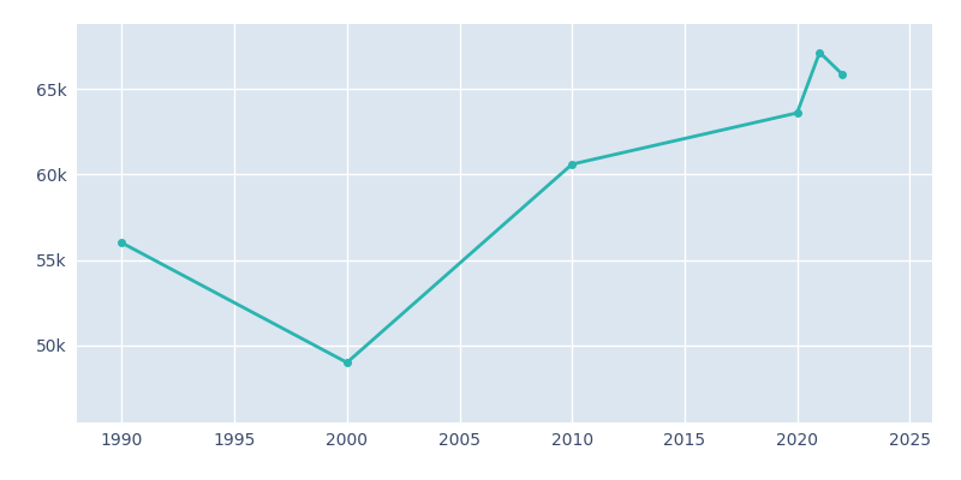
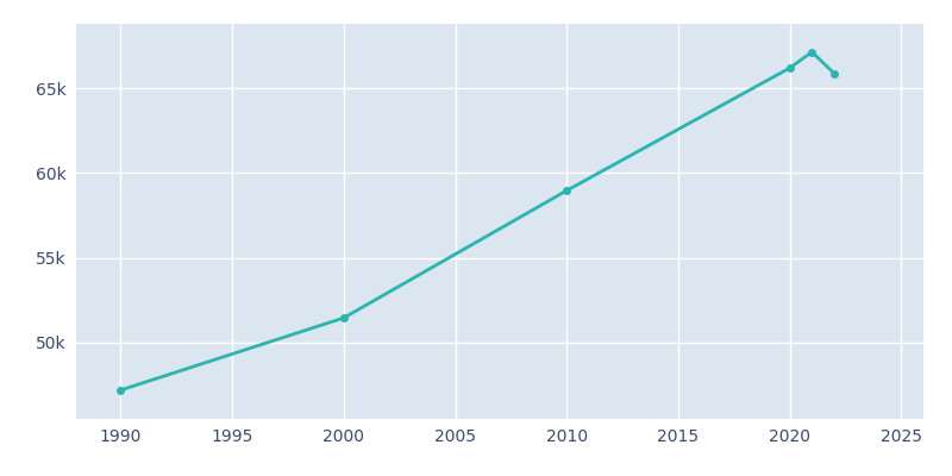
1990: 56.0k -> 47.2k
2000: 49.0k -> 51.5k
2010: 60.6k -> 59.0k
2020: 63.6k -> 66.2k
